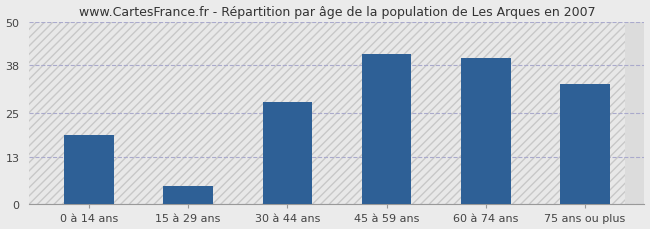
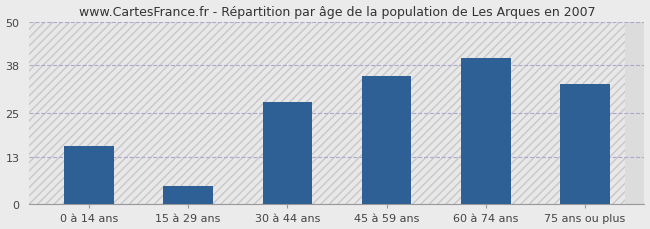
0 à 14 ans: 19 -> 16
45 à 59 ans: 41 -> 35
